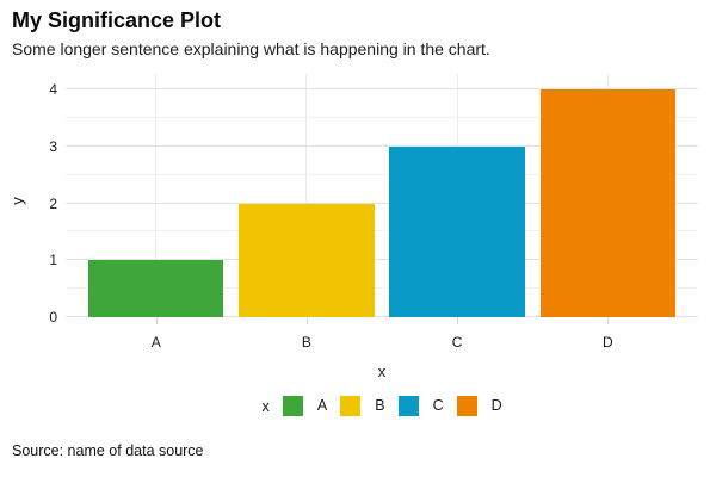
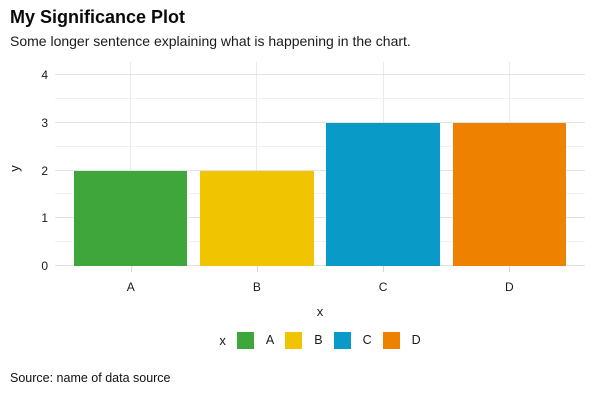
A: 1 -> 2
D: 4 -> 3
